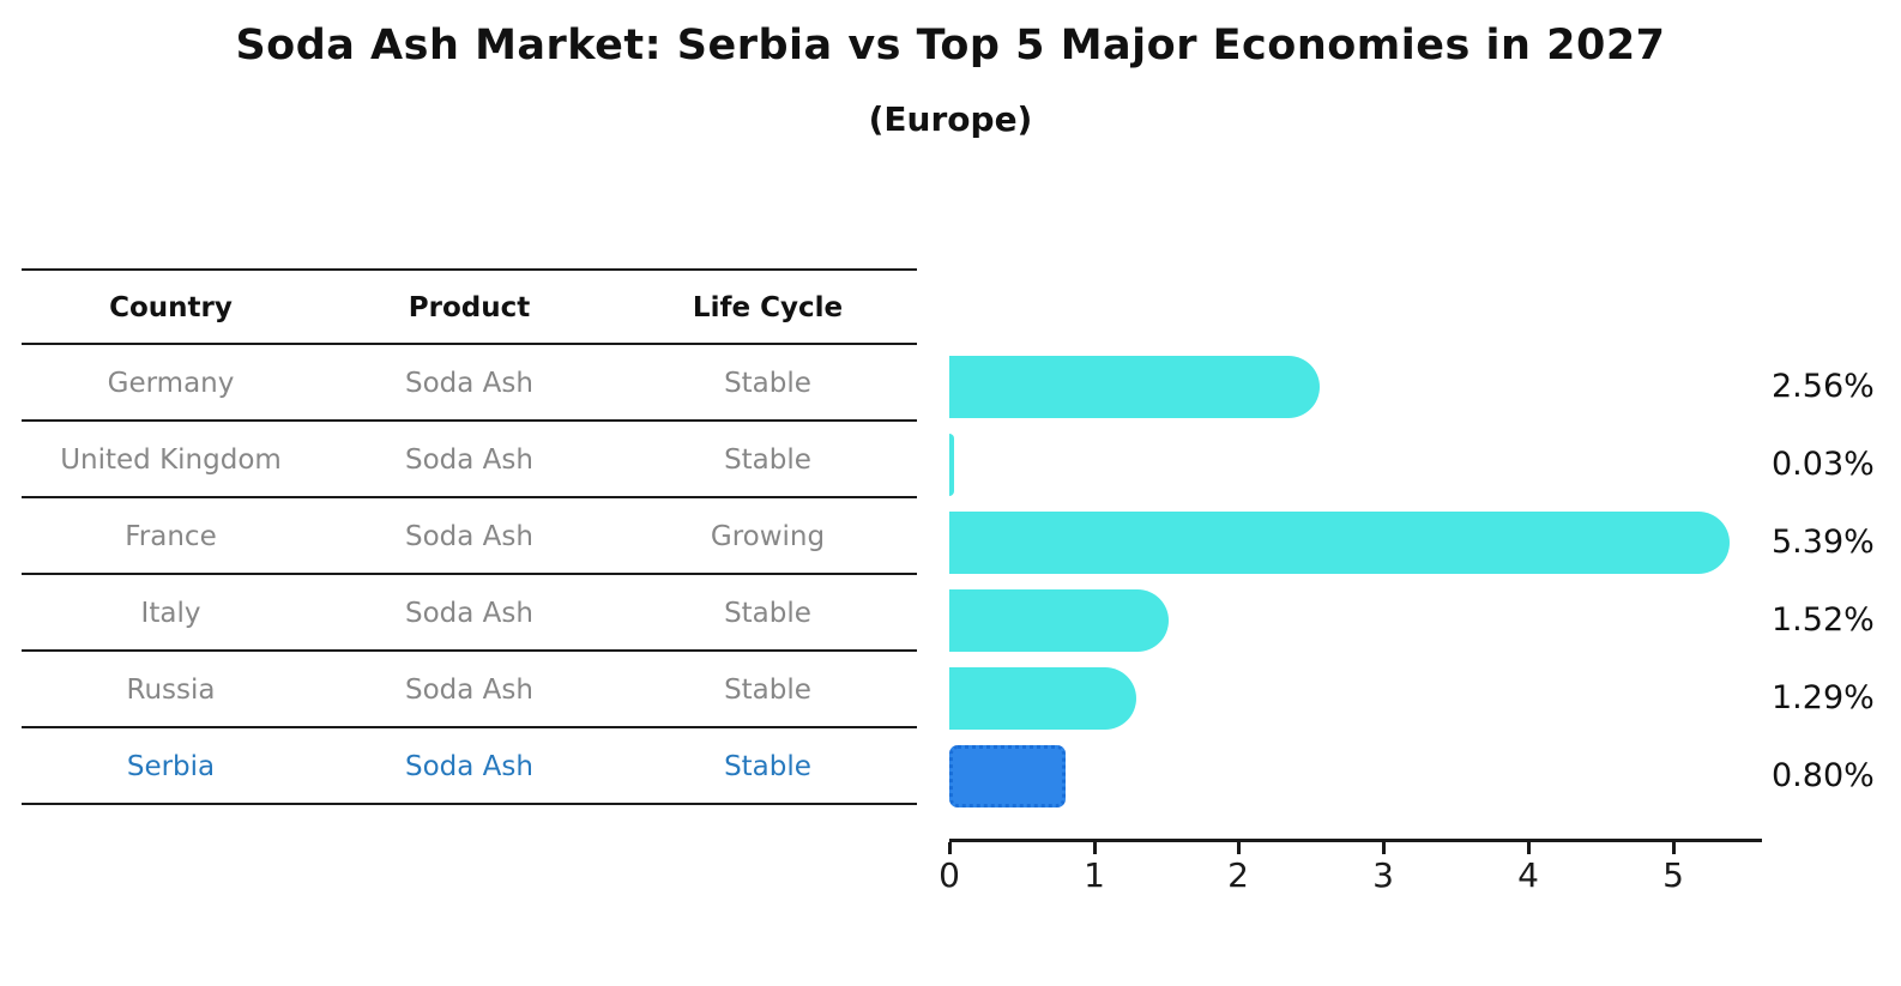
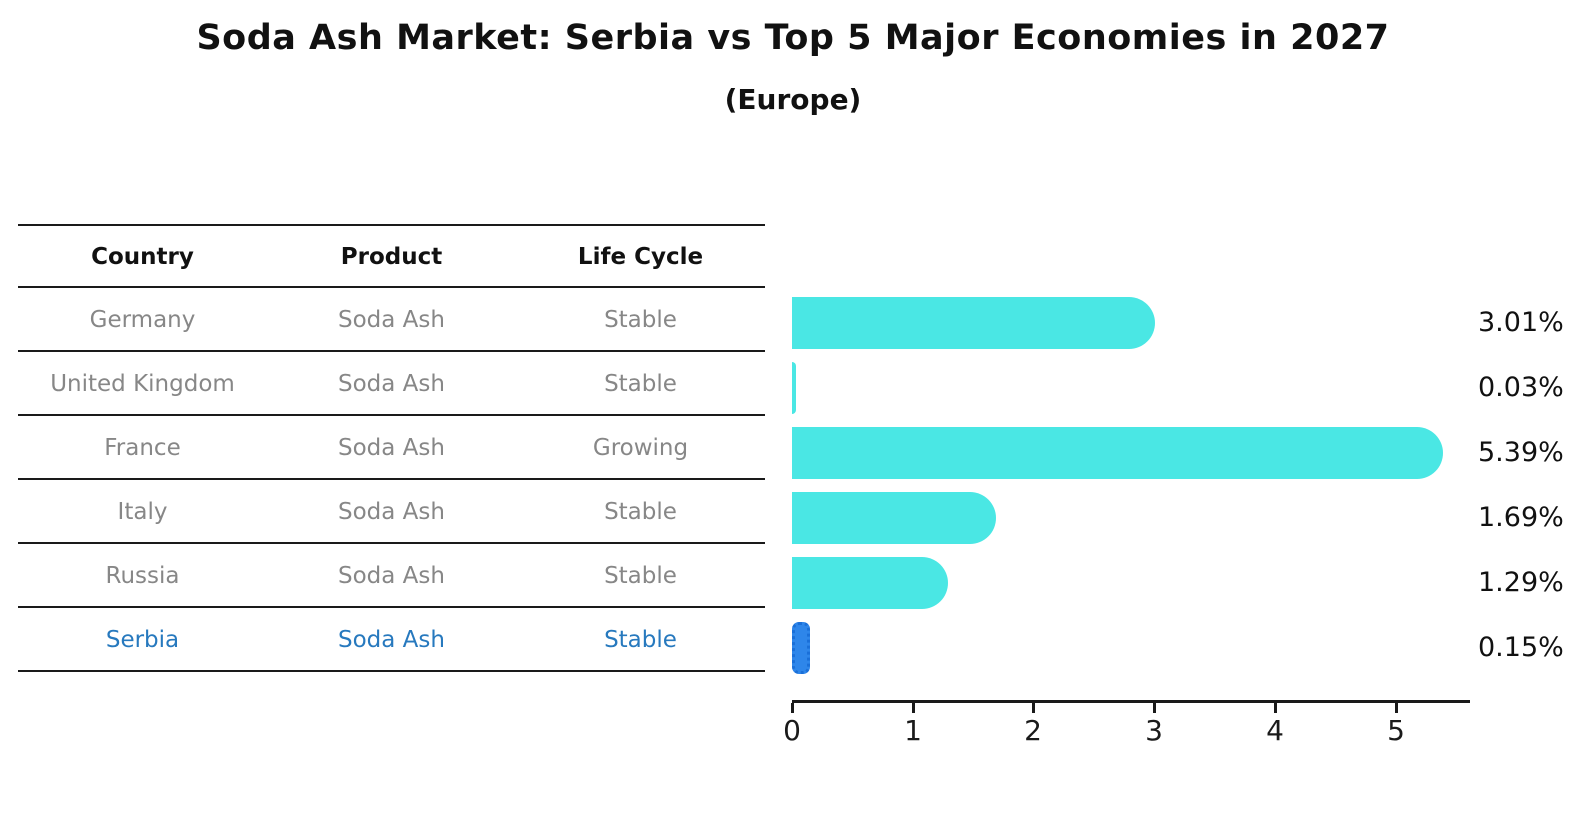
Germany: 2.56% -> 3.01%
Italy: 1.52% -> 1.69%
Serbia: 0.80% -> 0.15%
